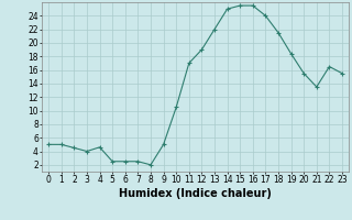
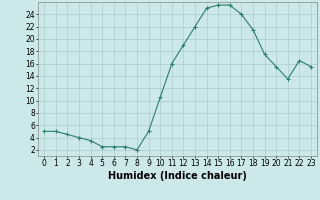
4: 4.6 -> 3.5
11: 17.0 -> 16.0
19: 18.4 -> 17.5
